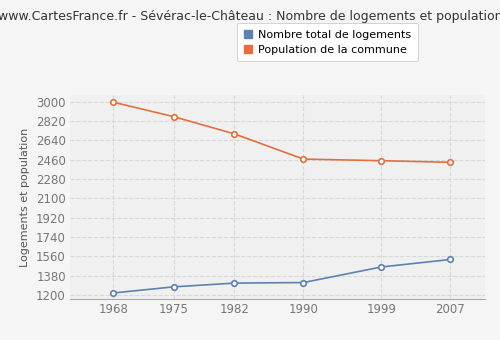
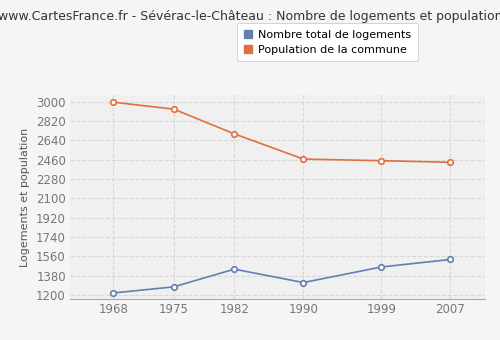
Population de la commune/1975: 2860 -> 2930
Nombre total de logements/1982: 1310 -> 1440
